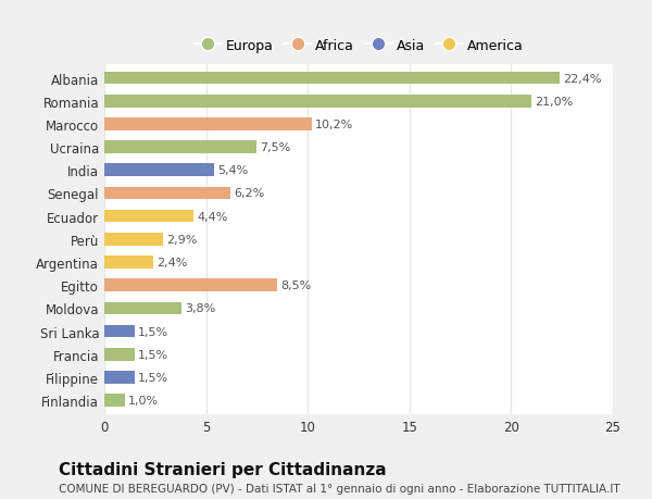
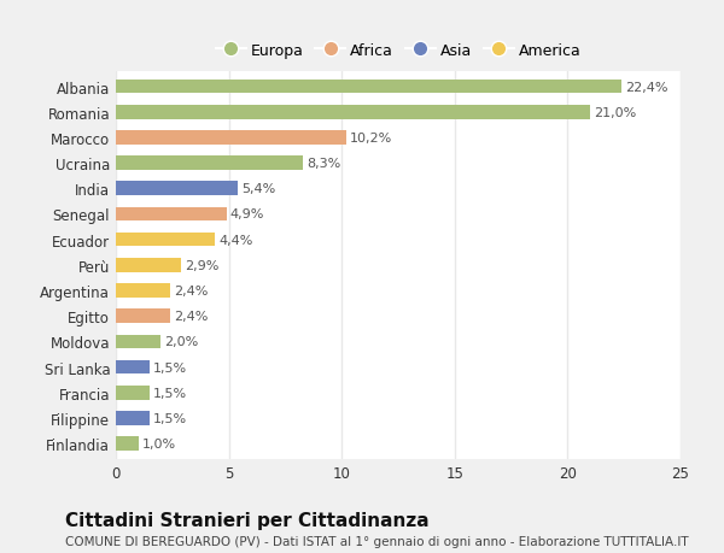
Ucraina: 7,5% -> 8,3%
Senegal: 6,2% -> 4,9%
Egitto: 8,5% -> 2,4%
Moldova: 3,8% -> 2,0%
